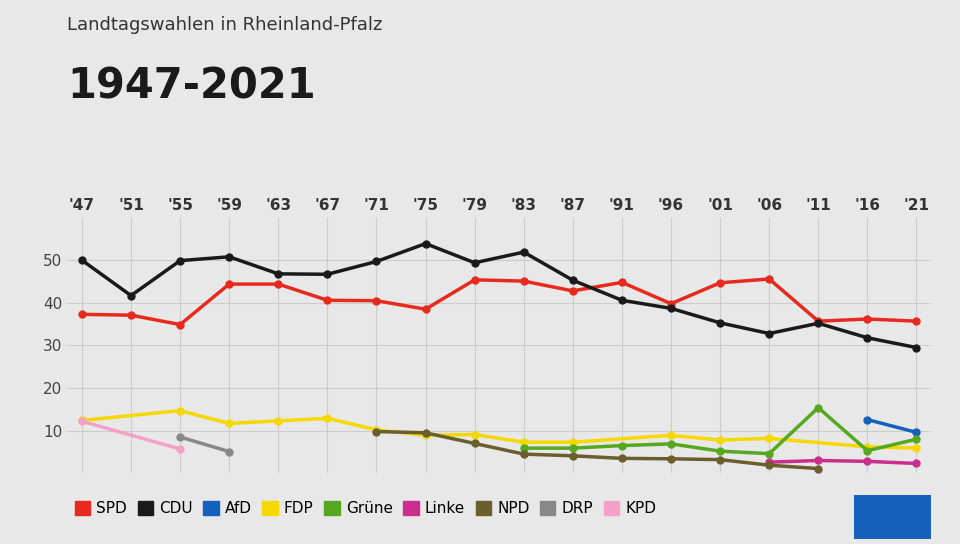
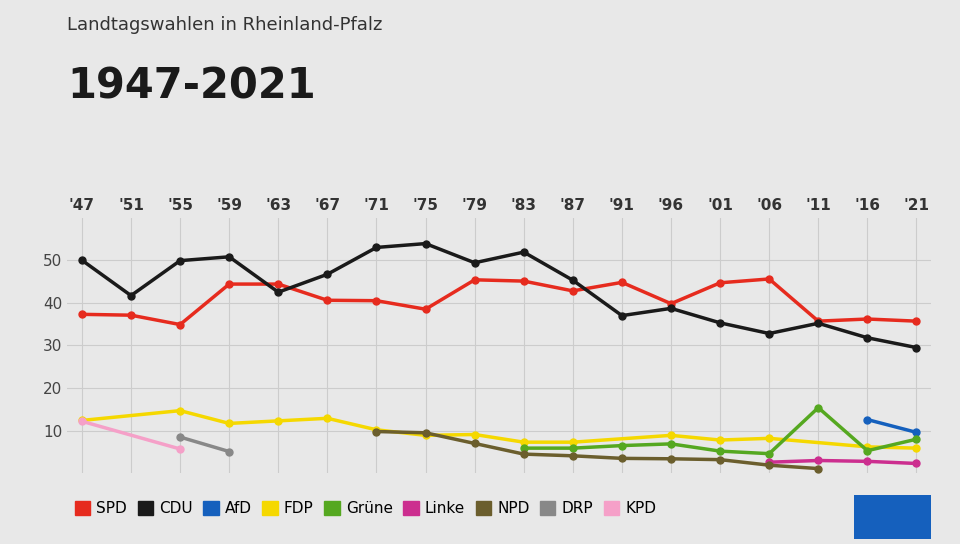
CDU/'63: 46.8 -> 42.5
CDU/'71: 49.7 -> 53.0
CDU/'91: 40.6 -> 37.0
